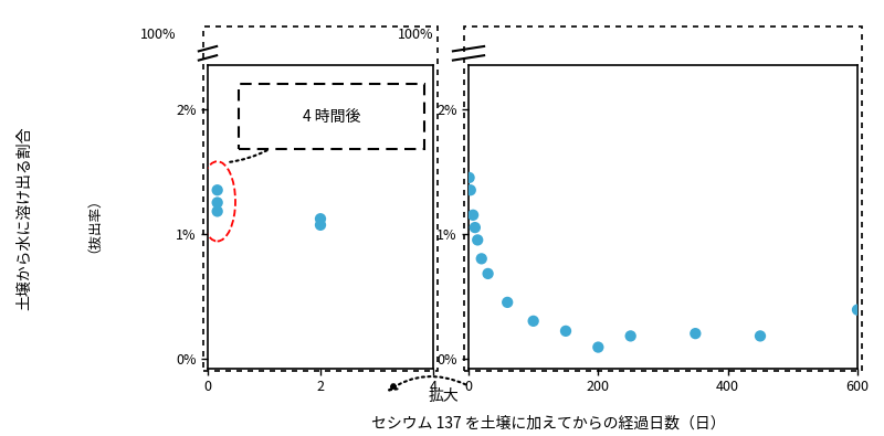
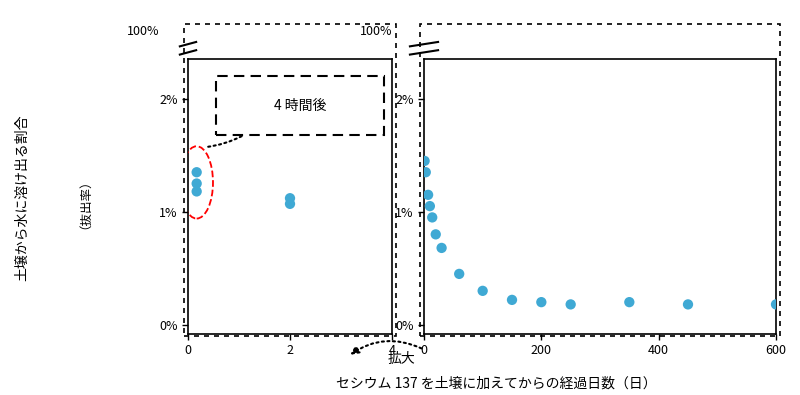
200: 0.09% -> 0.20%
600: 0.39% -> 0.18%
